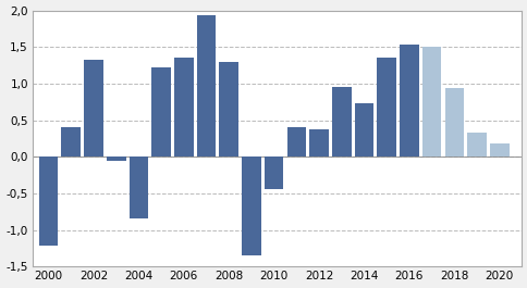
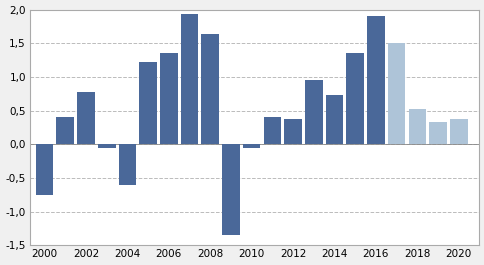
2000: -1,22 -> -0,75
2002: 1,32 -> 0,78
2004: -0,84 -> -0,60
2008: 1,30 -> 1,63
2010: -0,44 -> -0,05
2016: 1,54 -> 1,90
2018: 0,94 -> 0,52
2020: 0,18 -> 0,37
